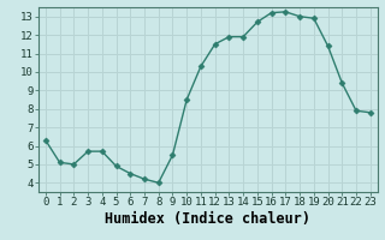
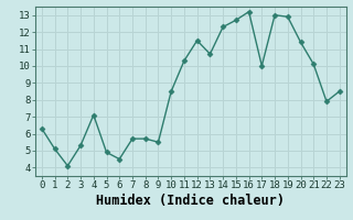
2: 5.0 -> 4.1
3: 5.7 -> 5.3
4: 5.7 -> 7.1
7: 4.2 -> 5.7
8: 4.0 -> 5.7
13: 11.9 -> 10.7
14: 11.9 -> 12.3
17: 13.2 -> 10.0
21: 9.4 -> 10.1
23: 7.8 -> 8.5
